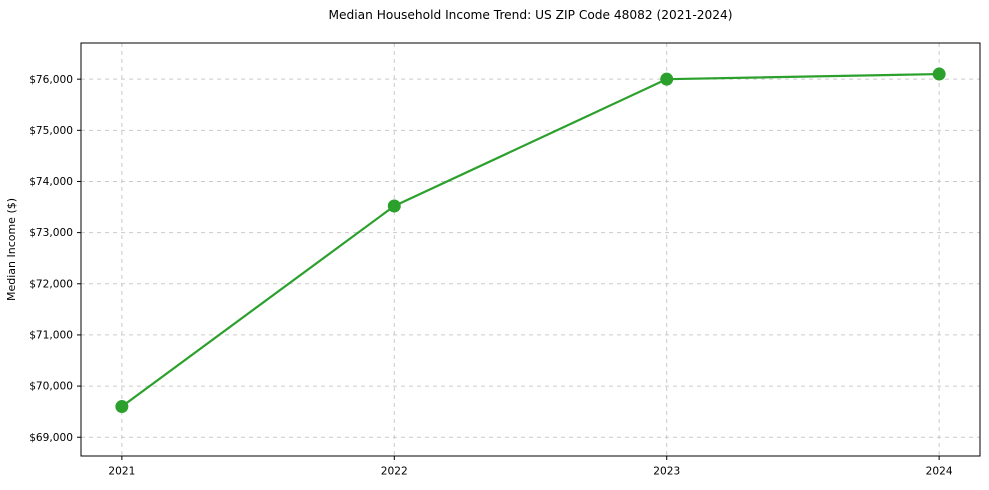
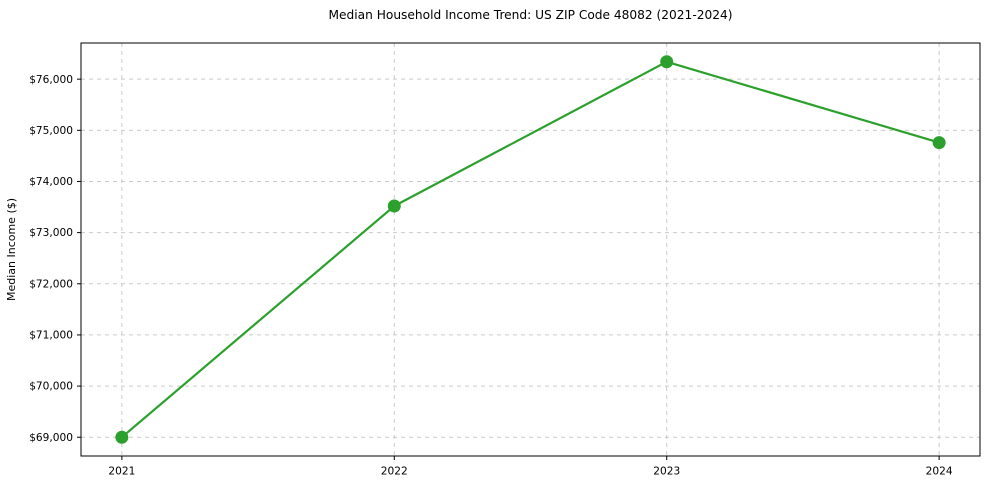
2021: $69600 -> $69000
2023: $76000 -> $76300
2024: $76100 -> $74800
